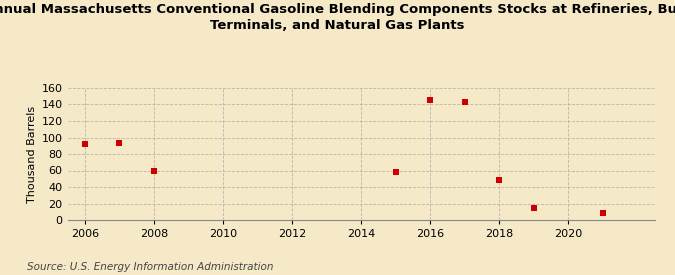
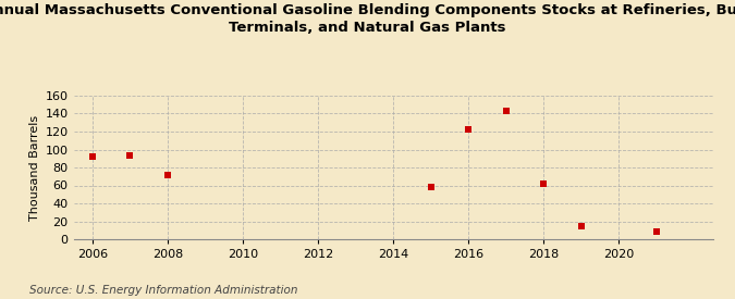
2008: 60 -> 72
2016: 145 -> 122
2018: 48 -> 62
